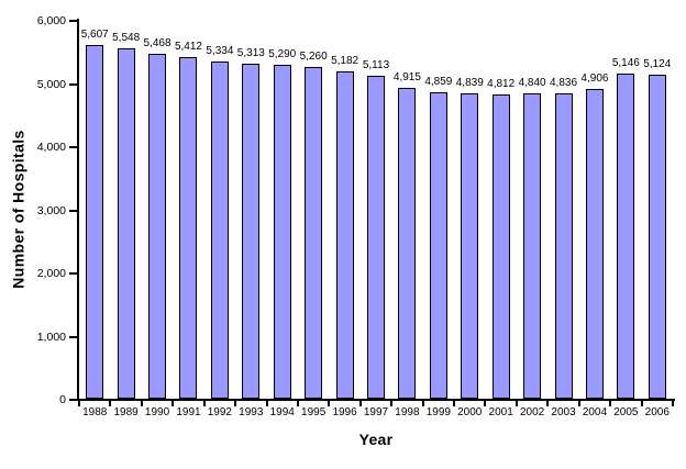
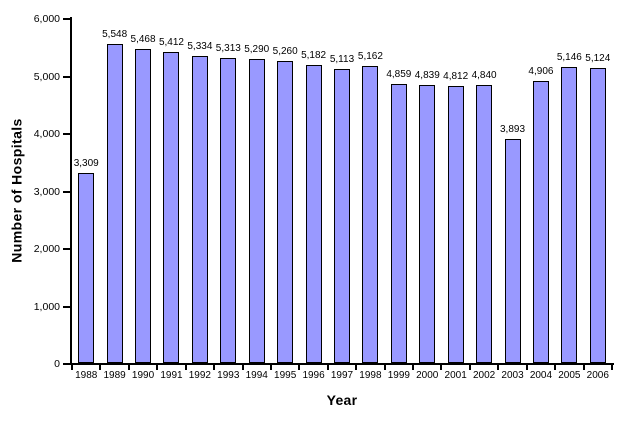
1988: 5,607 -> 3,309
1998: 4,915 -> 5,162
2003: 4,836 -> 3,893
